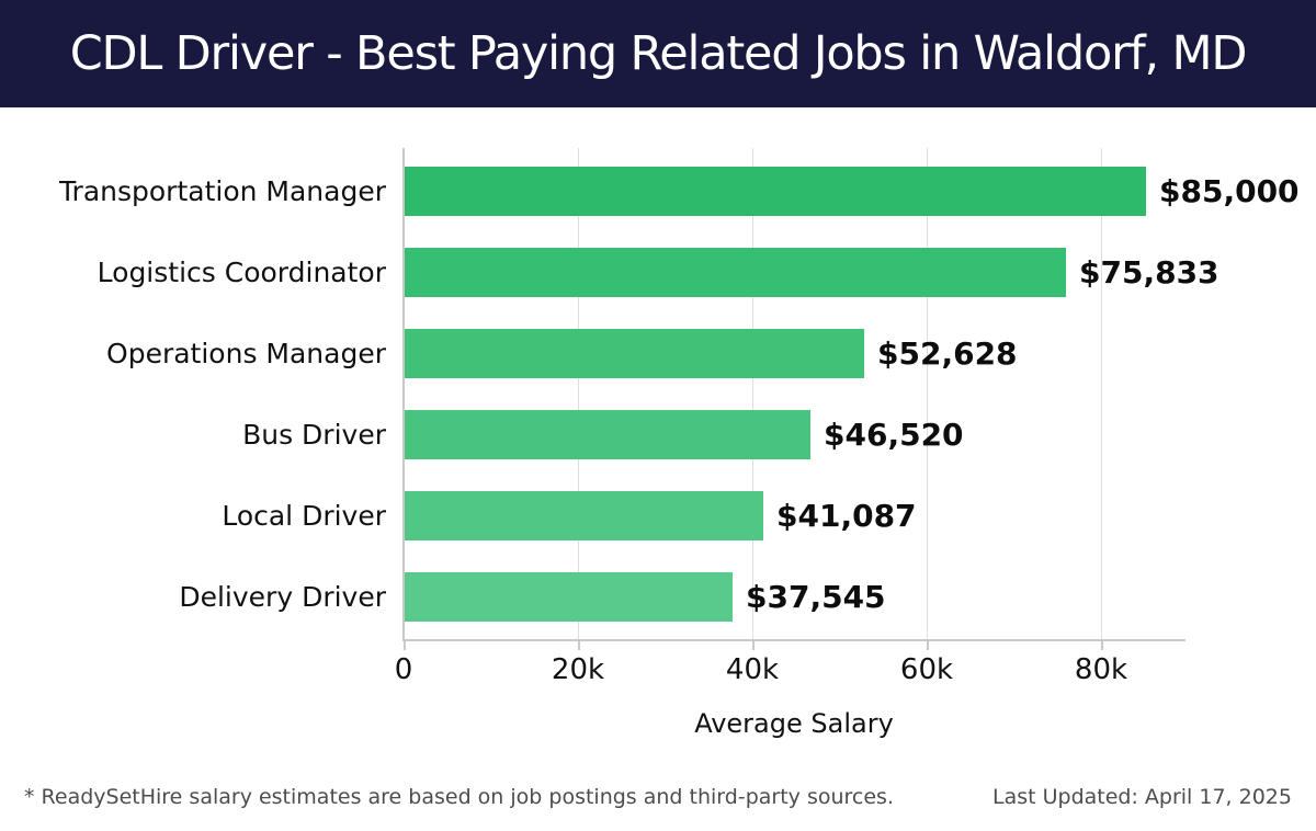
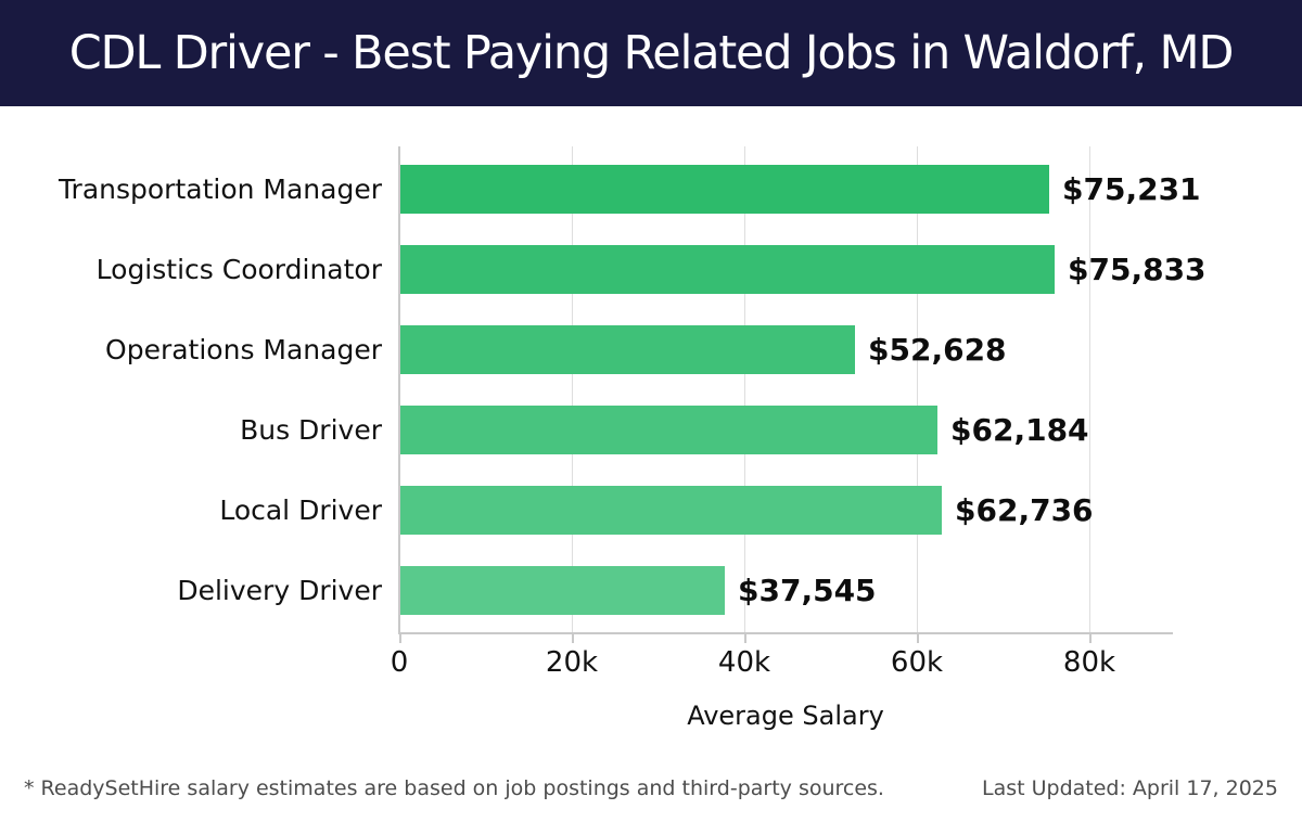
Transportation Manager: $85,000 -> $75,231
Bus Driver: $46,520 -> $62,184
Local Driver: $41,087 -> $62,736
